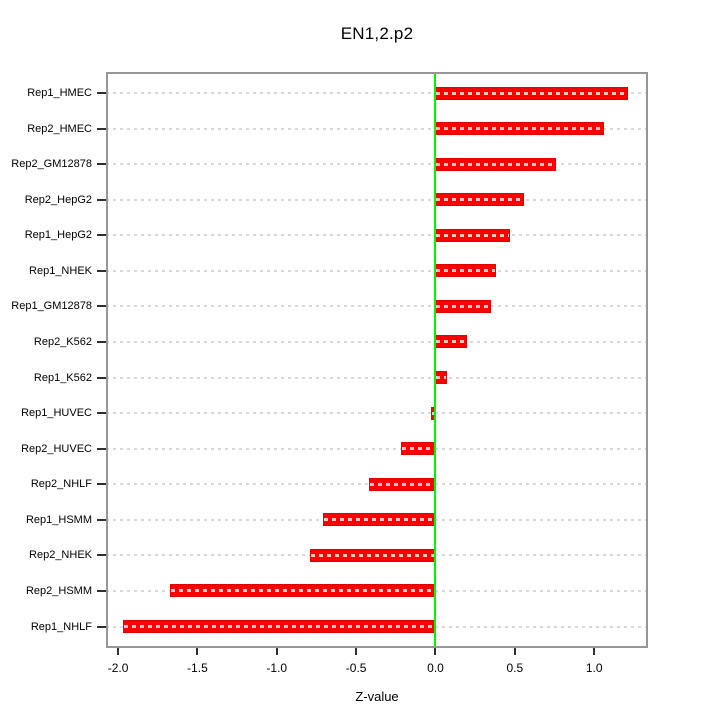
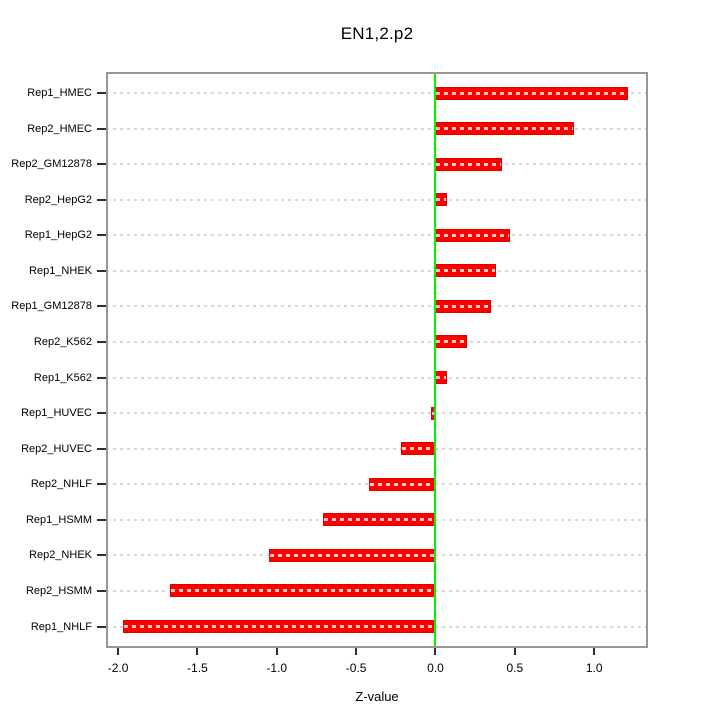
Rep2_HMEC: 1.06 -> 0.87
Rep2_GM12878: 0.76 -> 0.42
Rep2_HepG2: 0.56 -> 0.07
Rep2_NHEK: -0.79 -> -1.05
